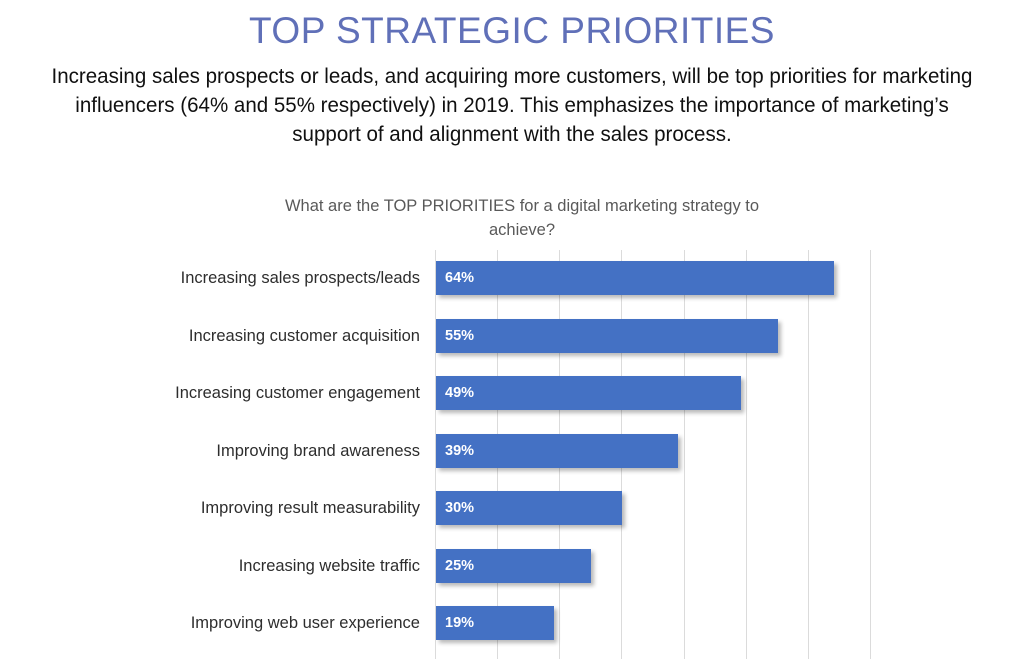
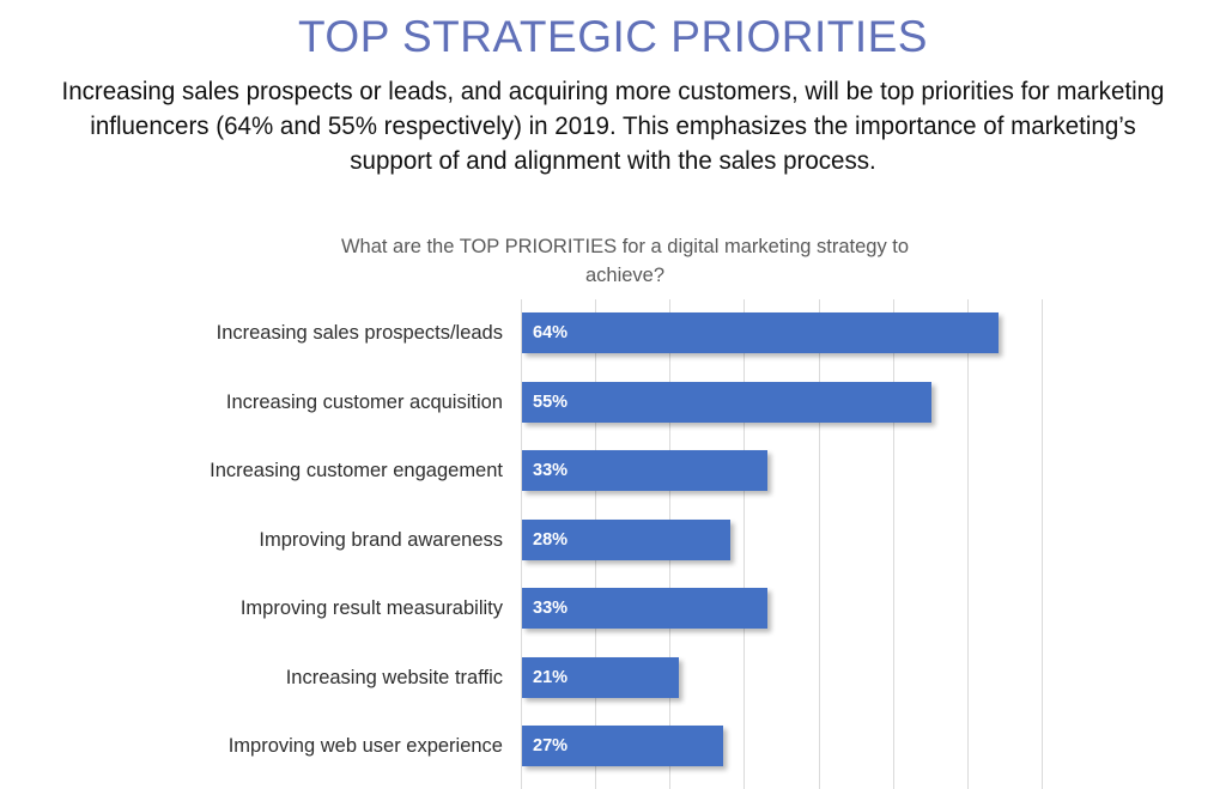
Increasing customer engagement: 49% -> 33%
Improving brand awareness: 39% -> 28%
Improving result measurability: 30% -> 33%
Increasing website traffic: 25% -> 21%
Improving web user experience: 19% -> 27%
